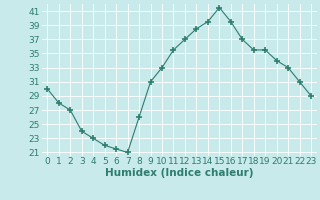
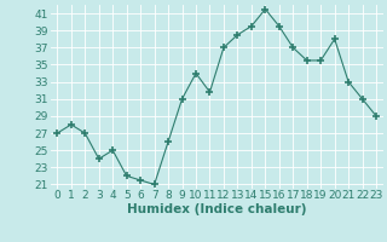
0: 30.0 -> 27.0
4: 23.0 -> 25.0
10: 33.0 -> 34.0
11: 35.5 -> 31.8
20: 34.0 -> 38.0
